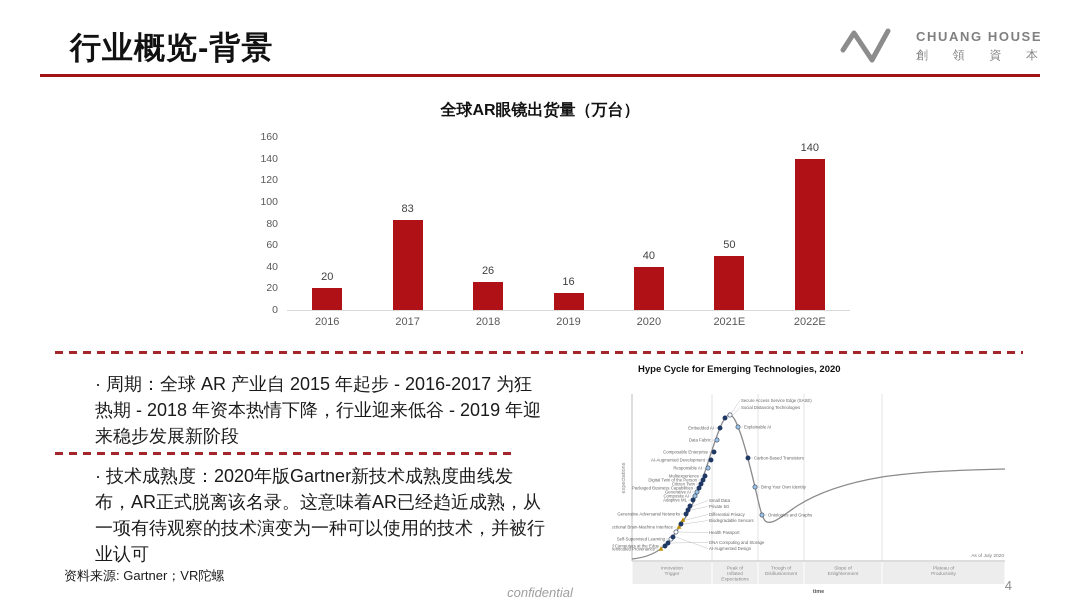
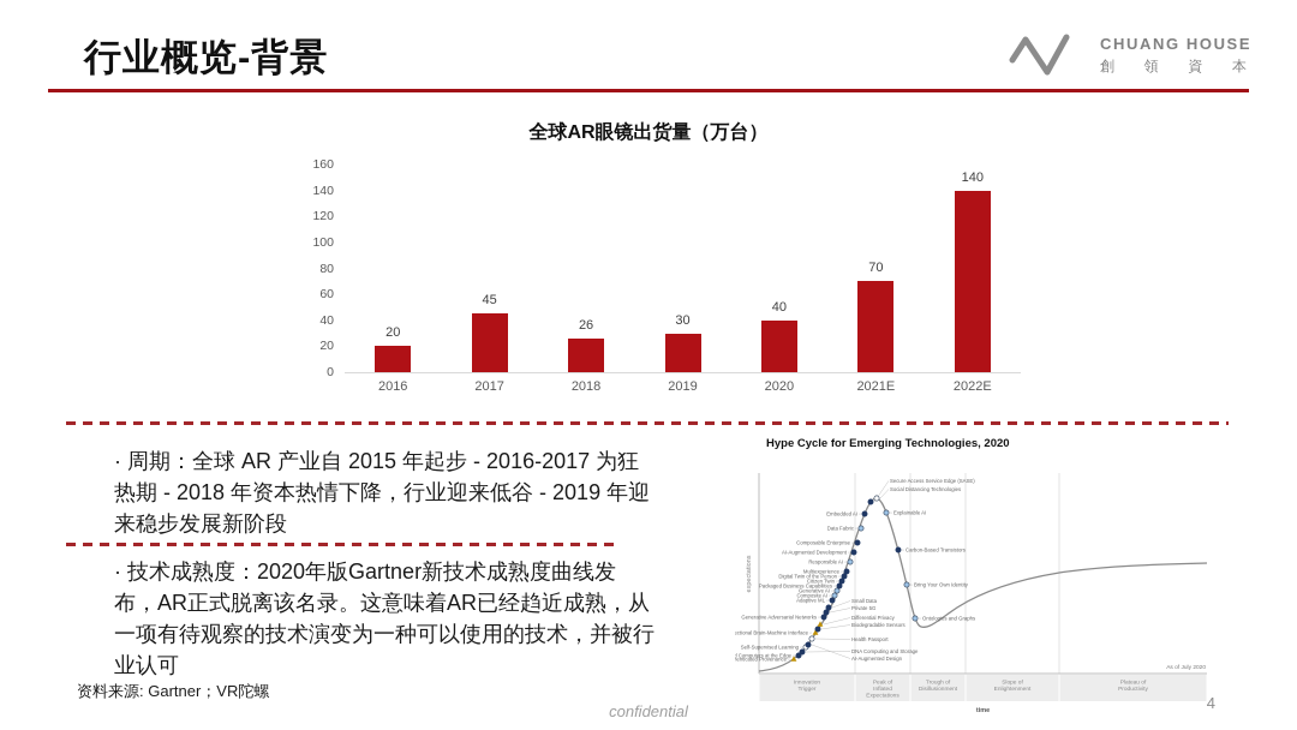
全球AR眼镜出货量（万台）/2017: 83 -> 45
全球AR眼镜出货量（万台）/2019: 16 -> 30
全球AR眼镜出货量（万台）/2021E: 50 -> 70
